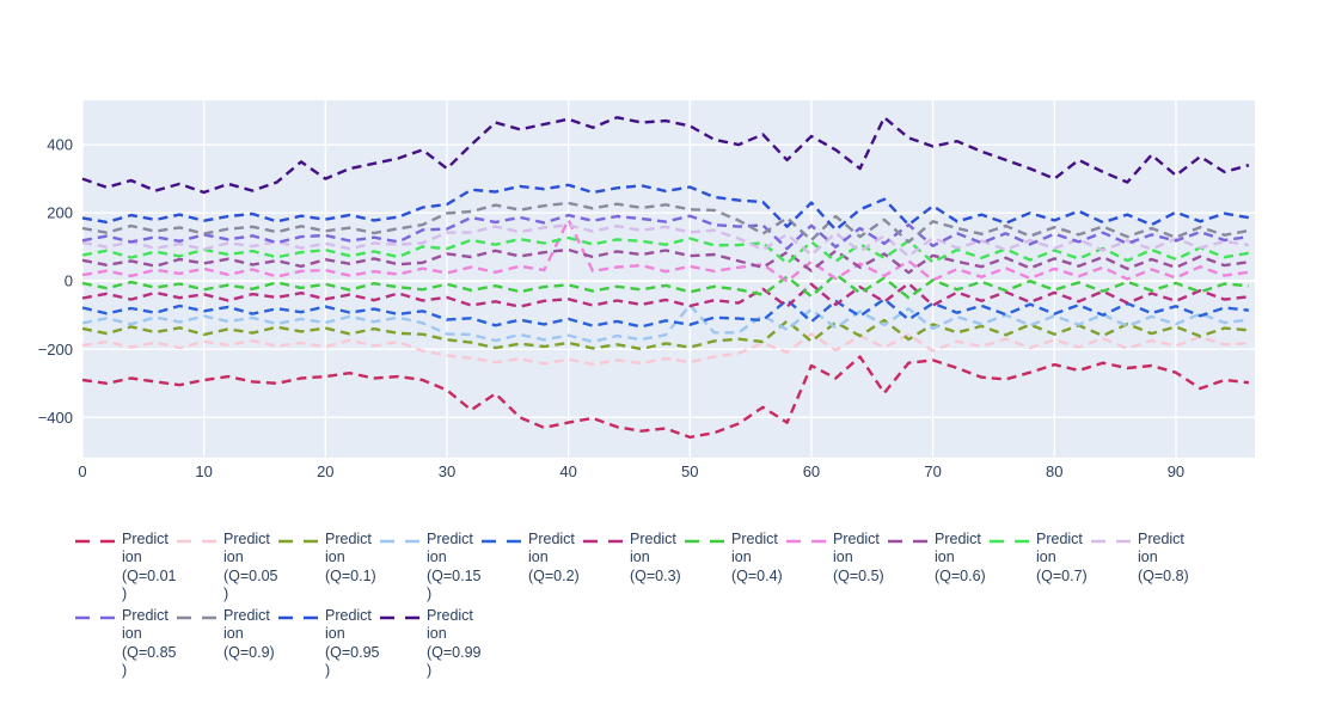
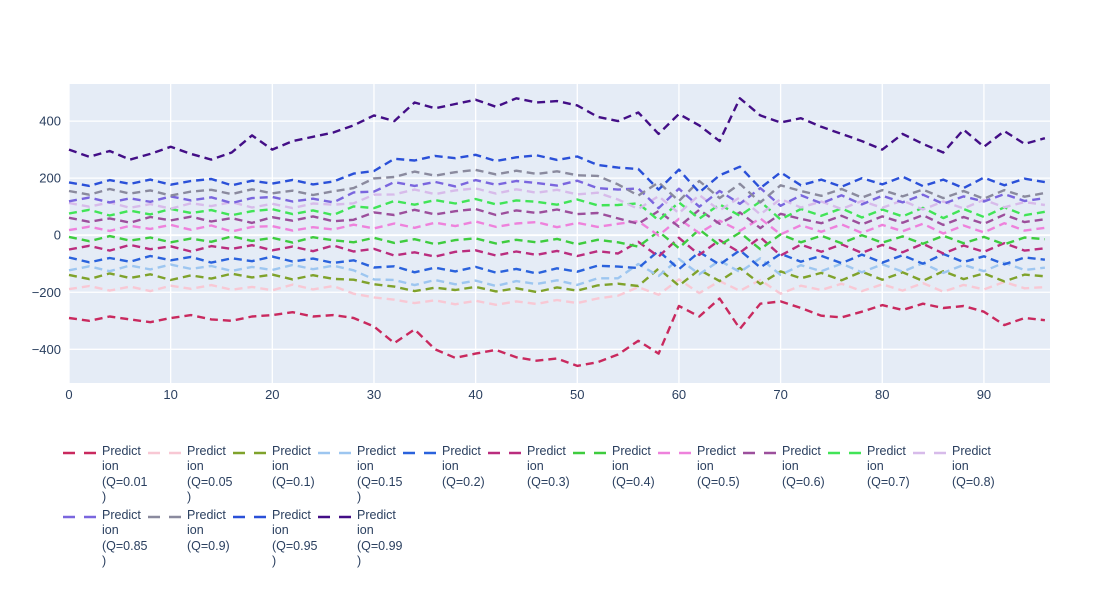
Prediction (Q=0.99)/10: 260 -> 310
Prediction (Q=0.99)/30: 330 -> 420
Prediction (Q=0.5)/40: 180 -> 50
Prediction (Q=0.15)/50: -70 -> -170
